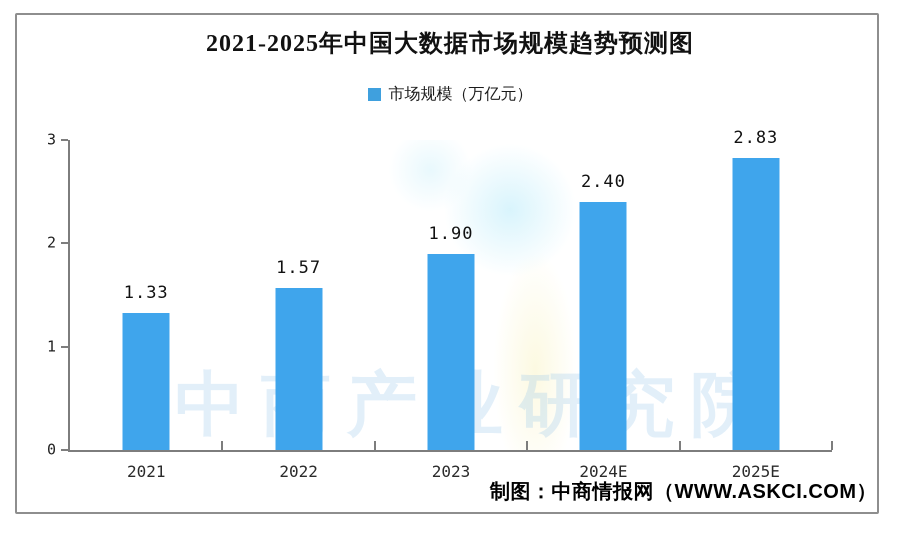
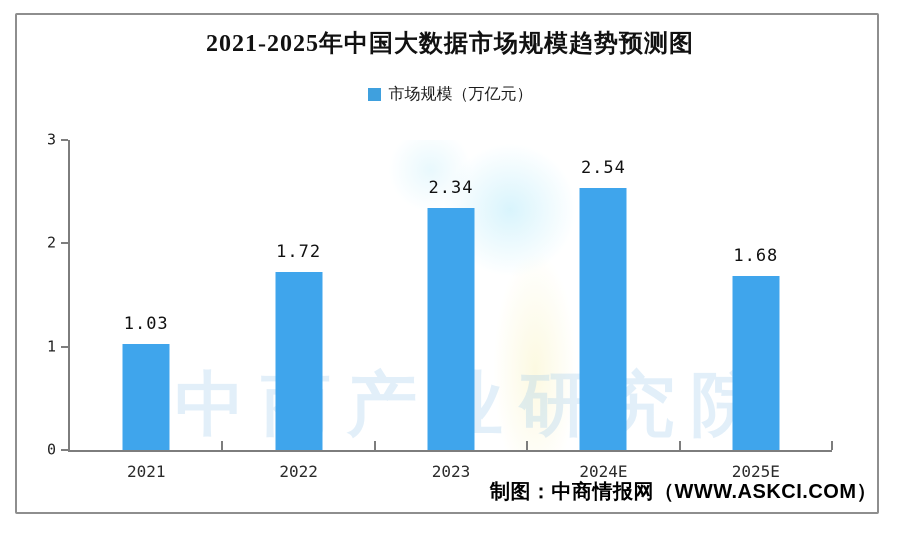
2021: 1.33 -> 1.03
2022: 1.57 -> 1.72
2023: 1.90 -> 2.34
2024E: 2.40 -> 2.54
2025E: 2.83 -> 1.68
